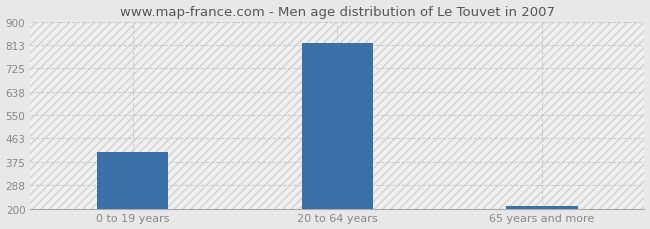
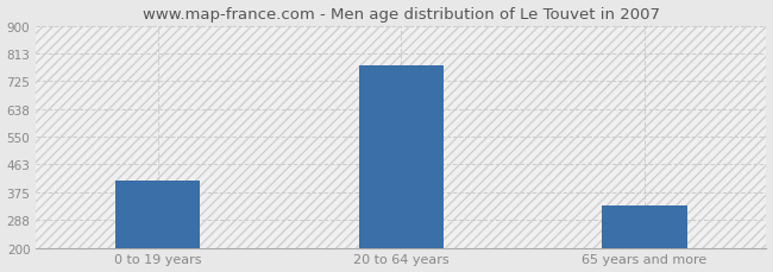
20 to 64 years: 820 -> 775
65 years and more: 210 -> 335
